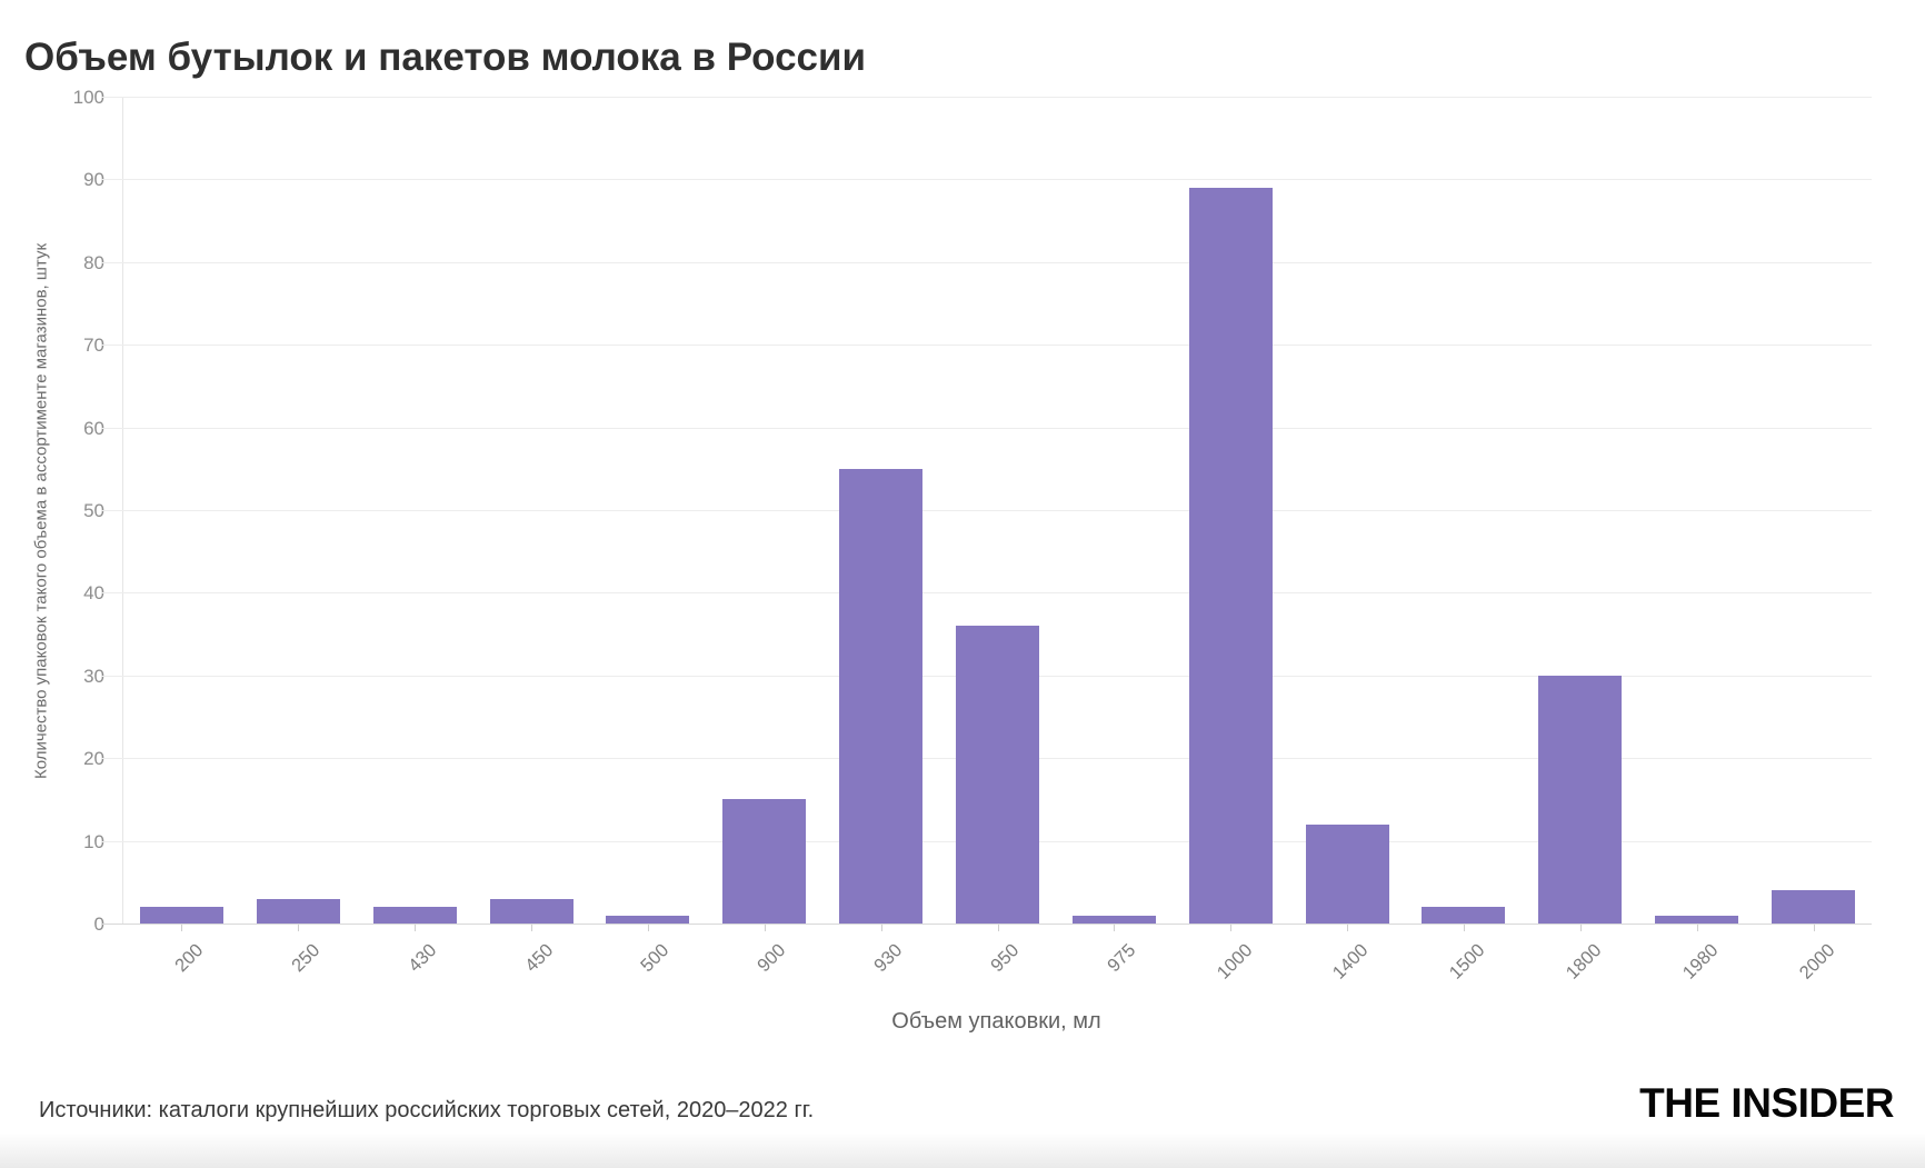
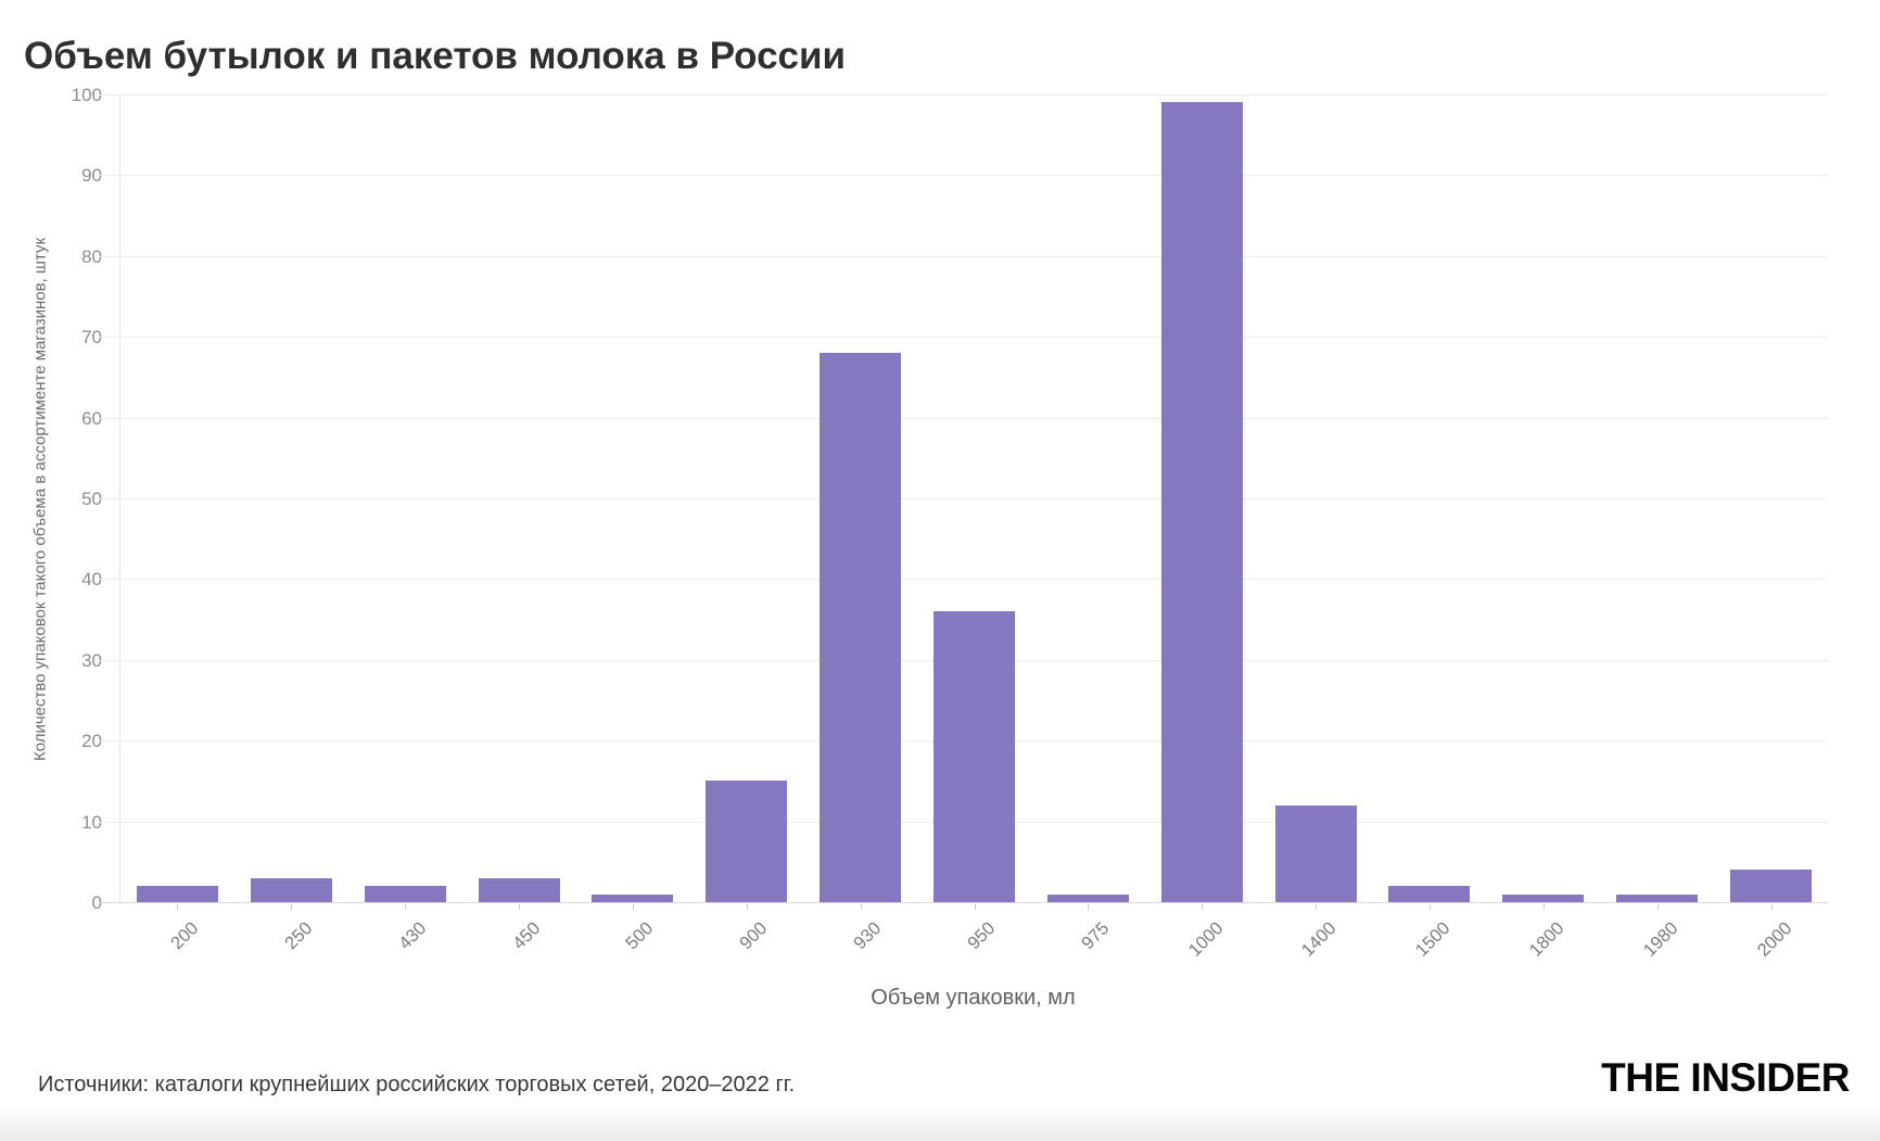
930: 55 -> 68
1000: 89 -> 99
1800: 30 -> 1
